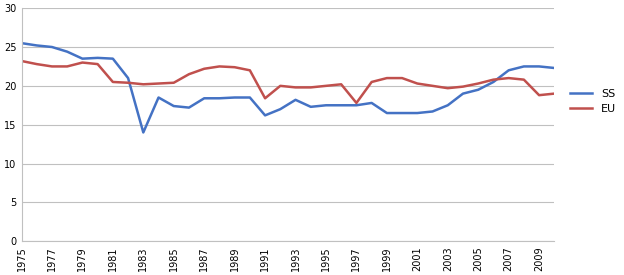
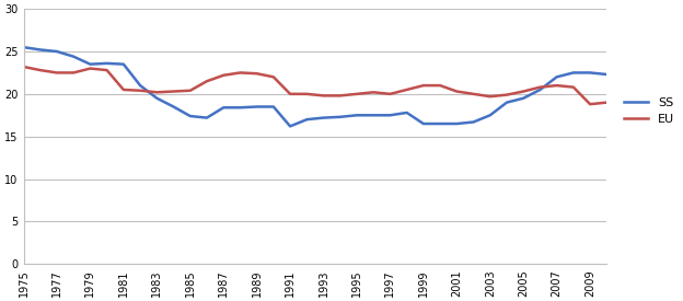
SS/1983: 14.0 -> 19.5
EU/1991: 18.4 -> 20.0
SS/1993: 18.2 -> 17.2
EU/1997: 17.8 -> 20.0
